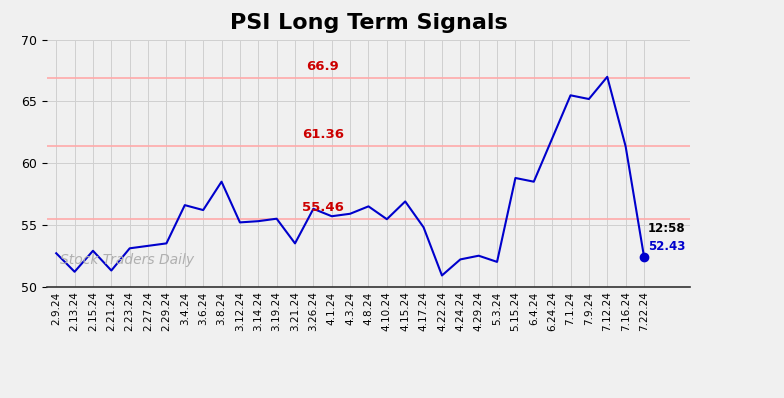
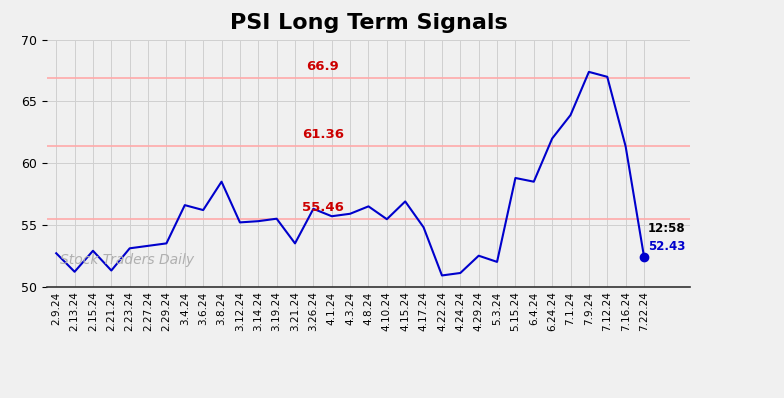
4.24.24: 52.2 -> 51.1
7.1.24: 65.5 -> 63.9
7.9.24: 65.2 -> 67.4
